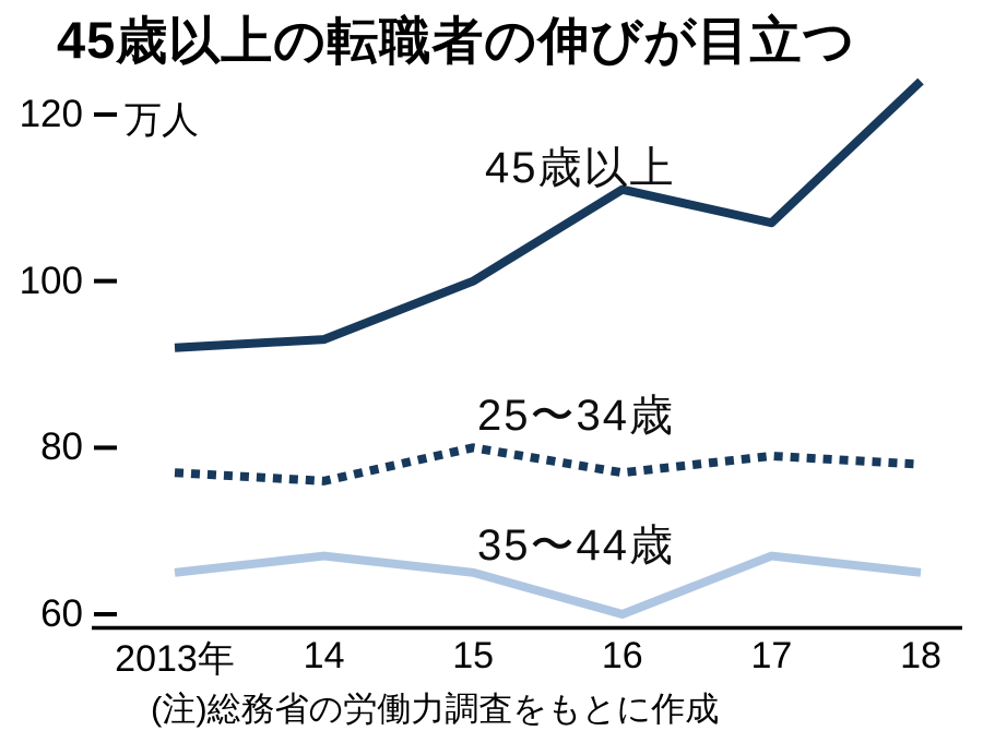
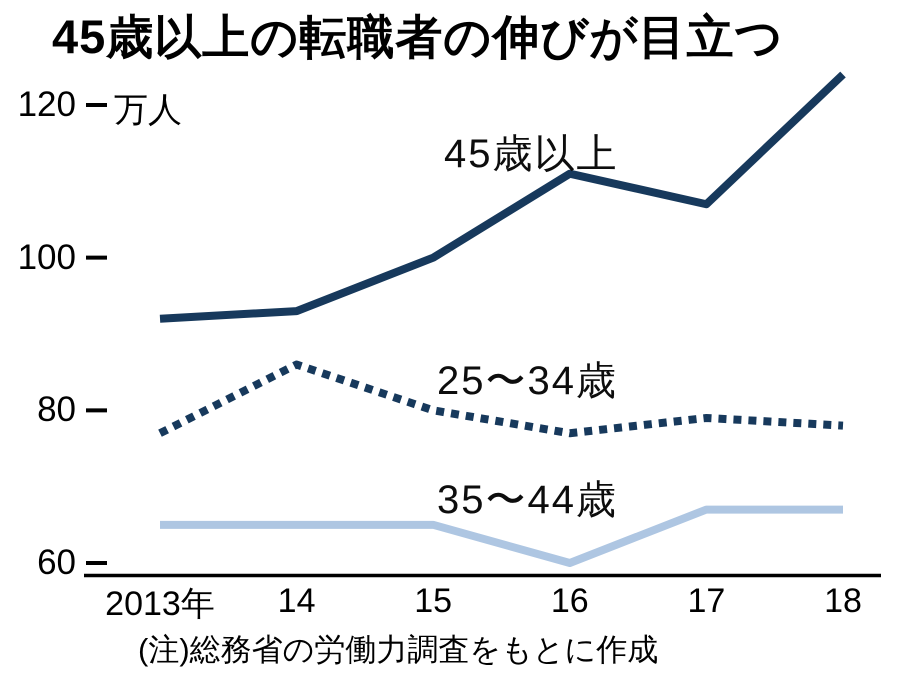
25〜34歳/14: 76 -> 86
35〜44歳/14: 67 -> 65
35〜44歳/18: 65 -> 67
